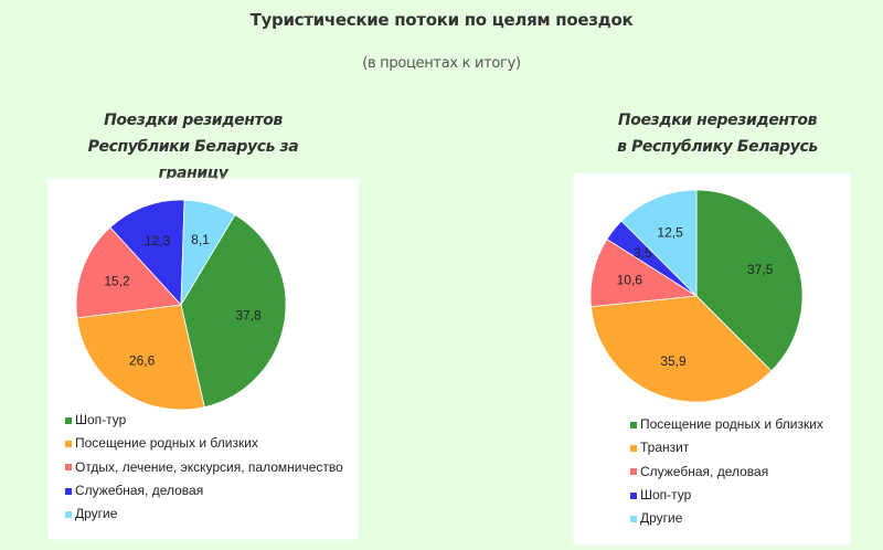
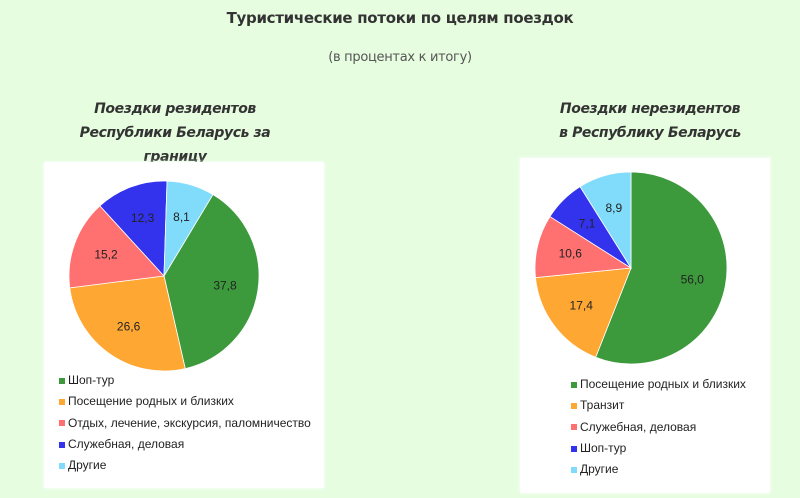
Поездки нерезидентов в Республику Беларусь/Посещение родных и близких: 37,5 -> 56,0
Поездки нерезидентов в Республику Беларусь/Транзит: 35,9 -> 17,4
Поездки нерезидентов в Республику Беларусь/Шоп-тур: 3,5 -> 7,1
Поездки нерезидентов в Республику Беларусь/Другие: 12,5 -> 8,9
